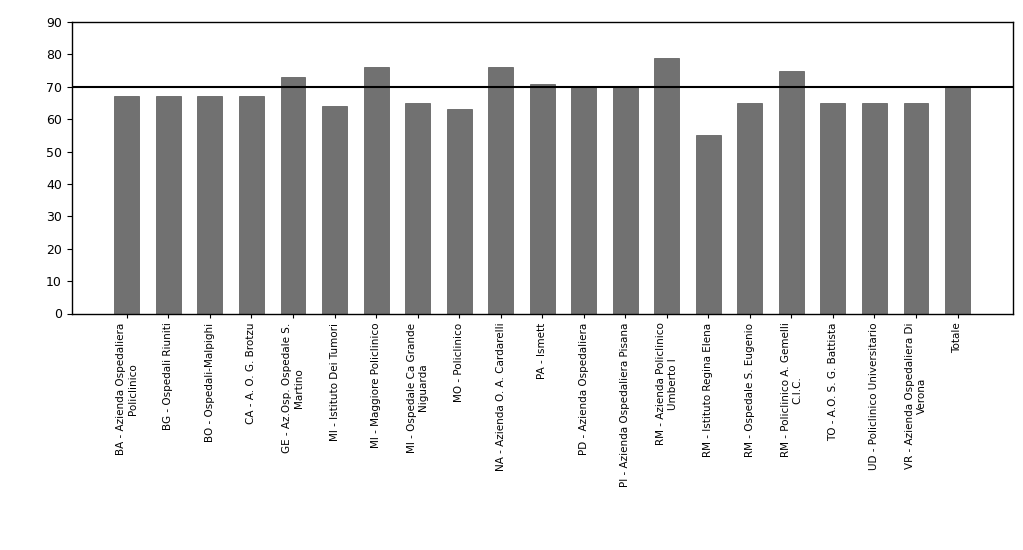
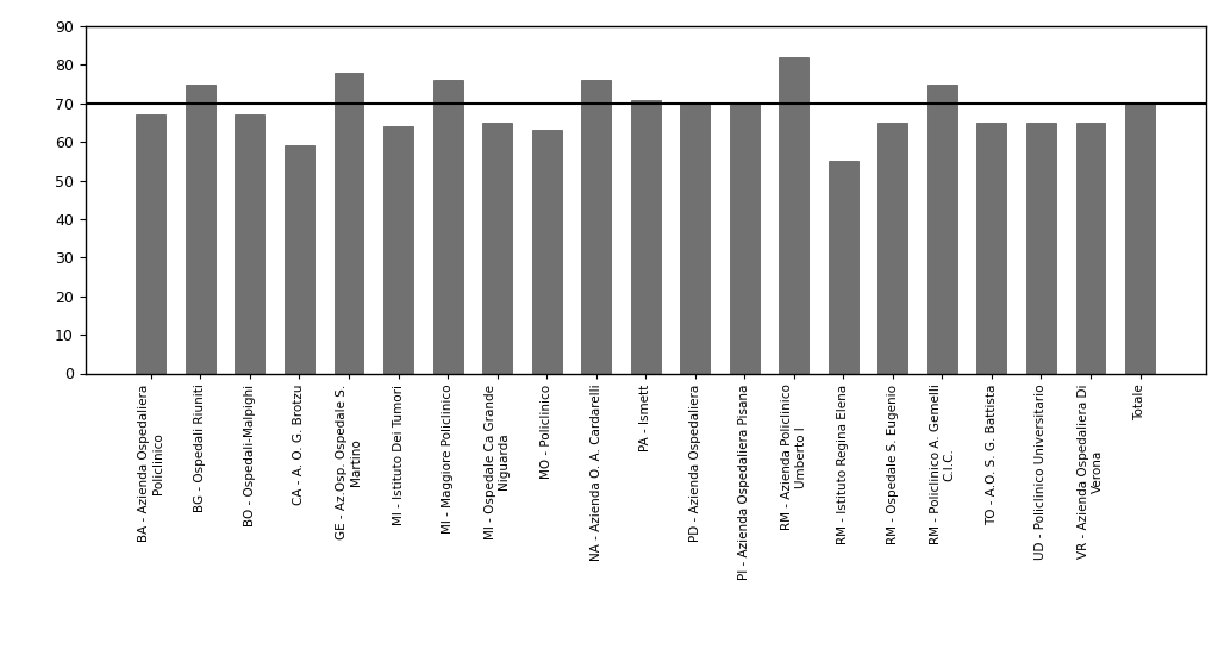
BG - Ospedali Riuniti: 67 -> 75
CA - A. O. G. Brotzu: 67 -> 59
GE - Az.Osp. Ospedale S. Martino: 73 -> 78
RM - Azienda Policlinico Umberto I: 79 -> 82
